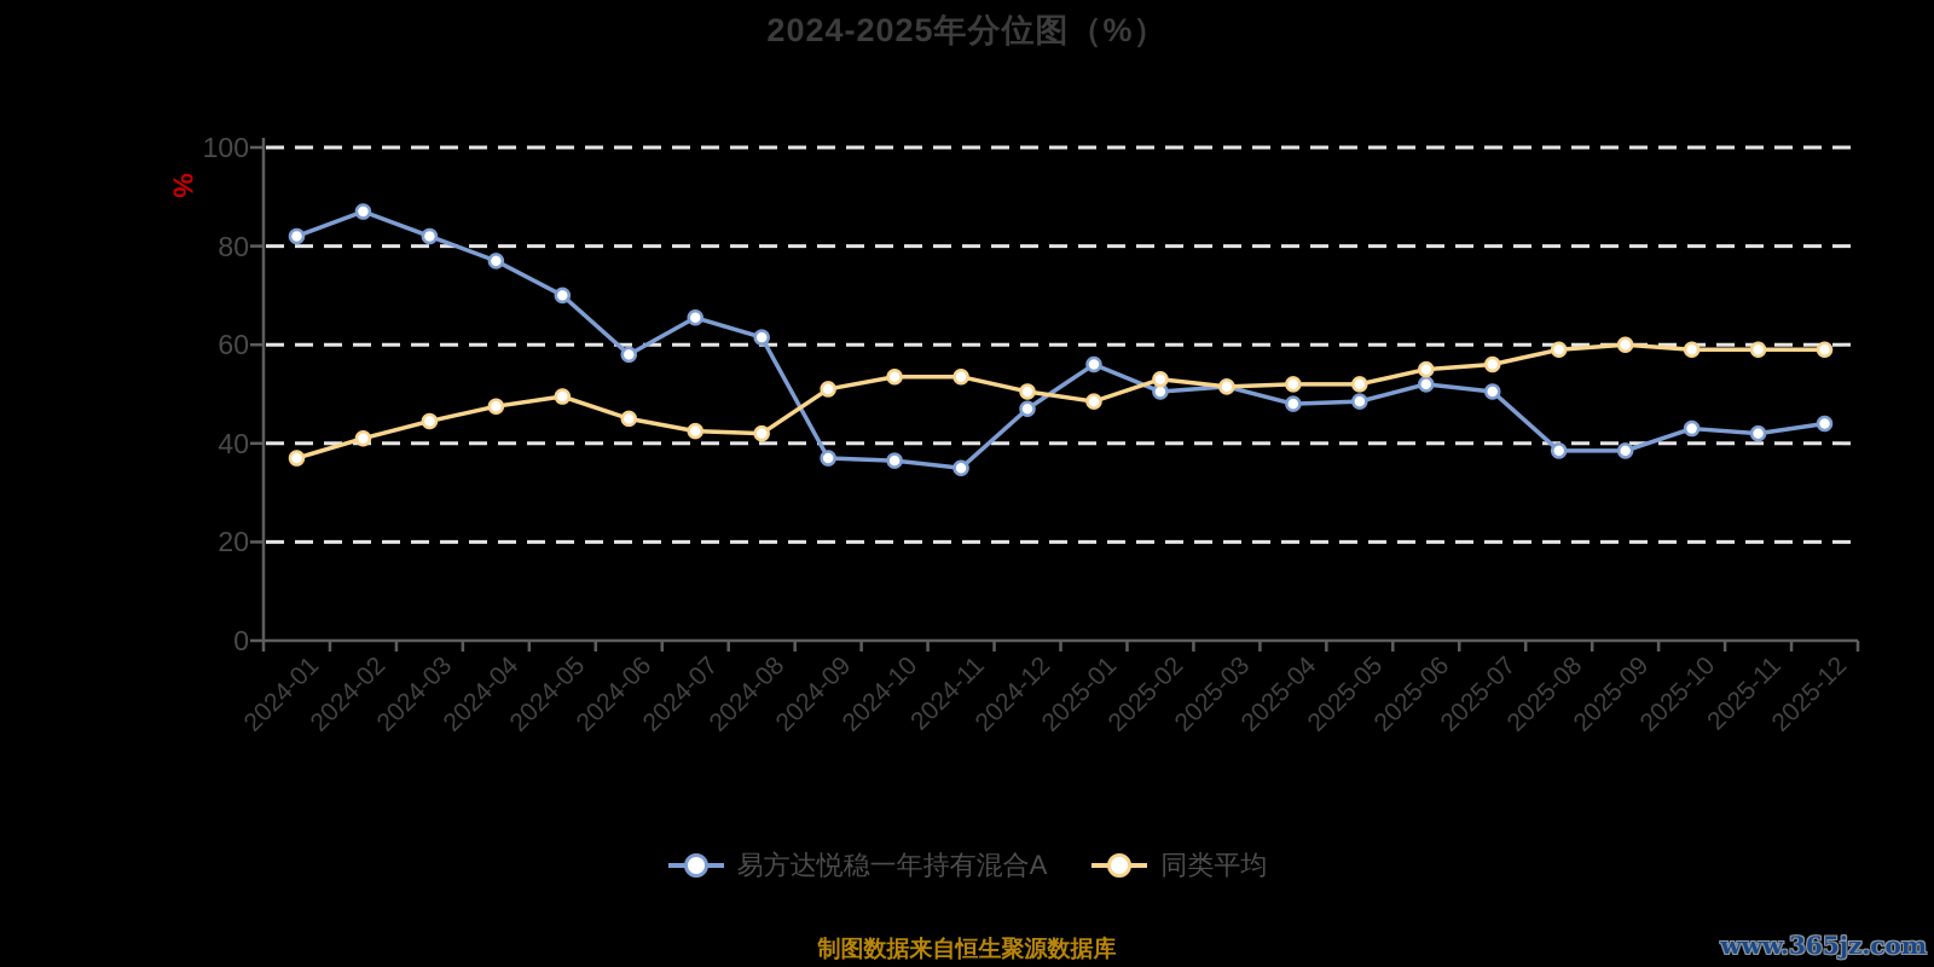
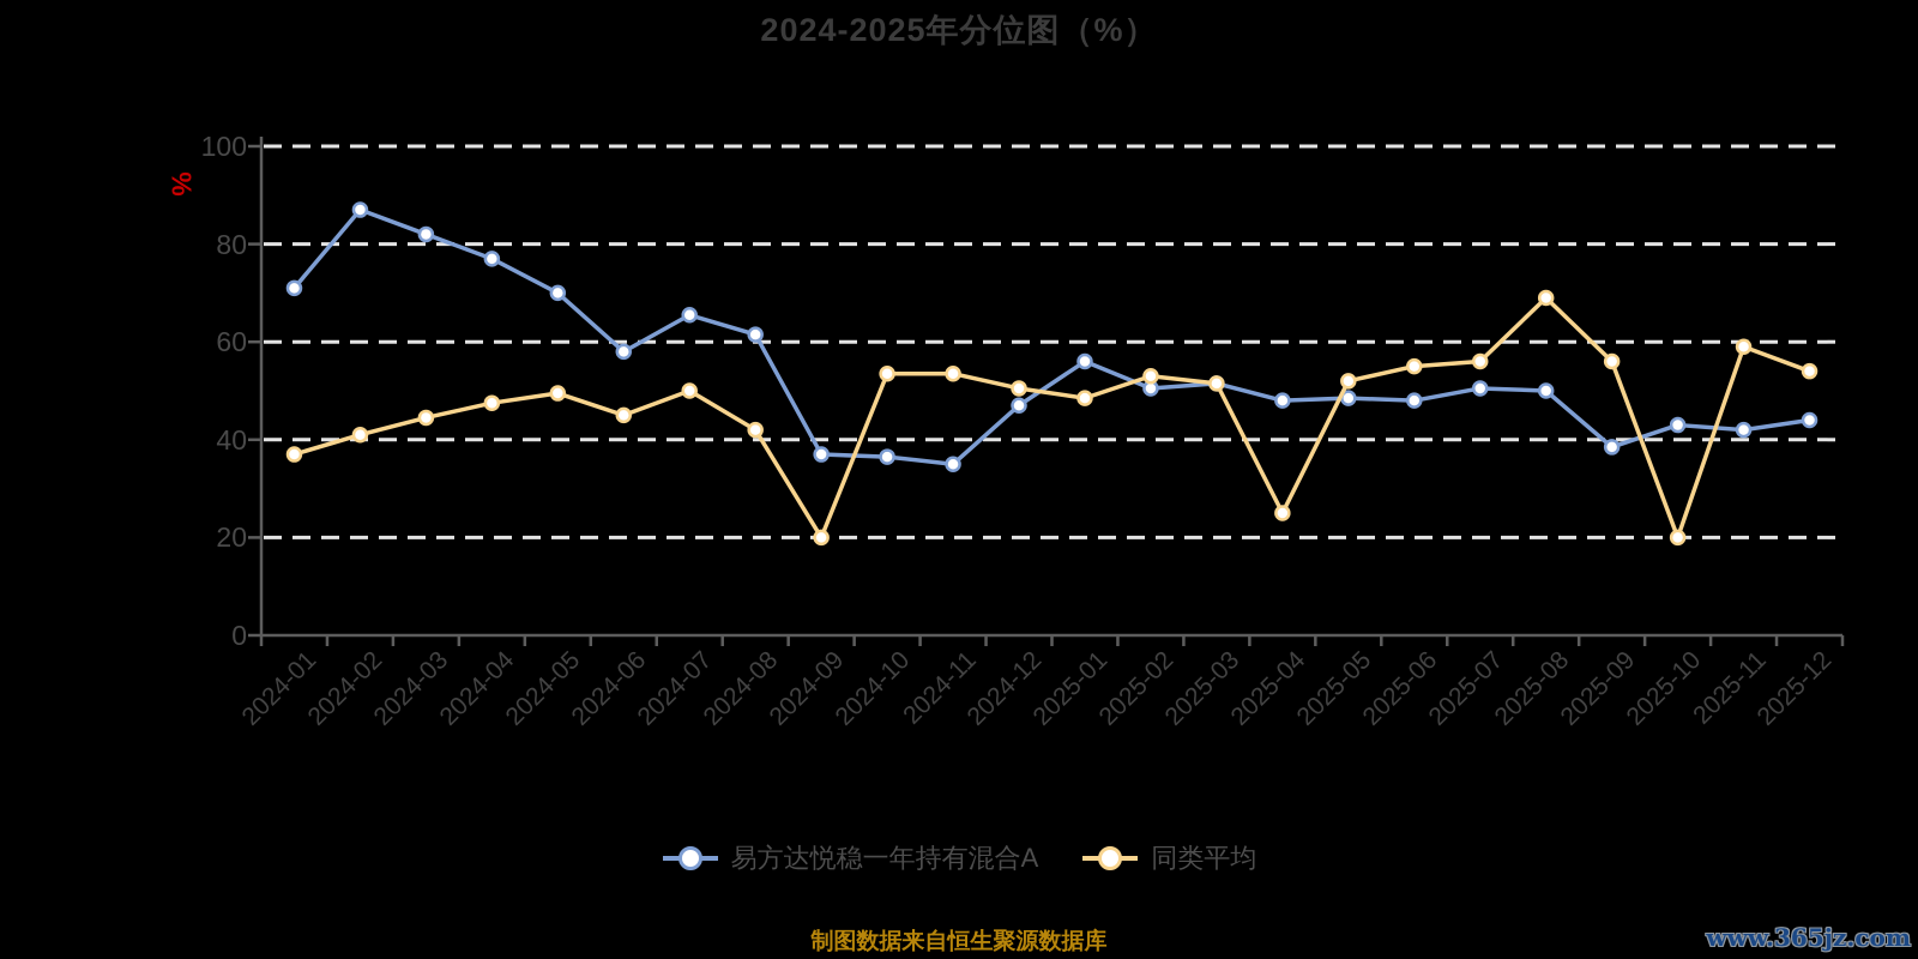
易方达悦稳一年持有混合A/2024-01: 82 -> 71
同类平均/2024-07: 42 -> 50
同类平均/2024-09: 51 -> 20
同类平均/2025-04: 52 -> 25
易方达悦稳一年持有混合A/2025-06: 52 -> 48
易方达悦稳一年持有混合A/2025-08: 38 -> 50
同类平均/2025-08: 59 -> 69
同类平均/2025-09: 60 -> 56
同类平均/2025-10: 59 -> 20
同类平均/2025-12: 59 -> 54
